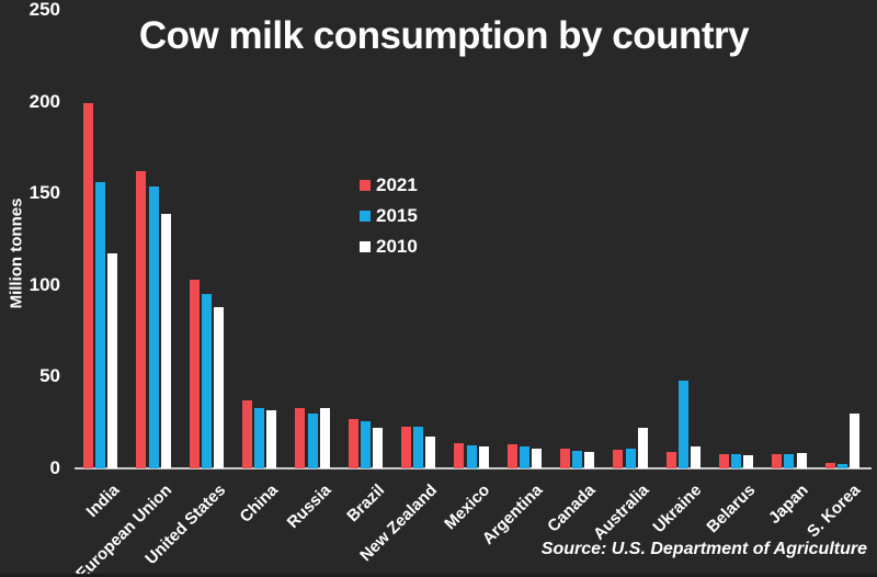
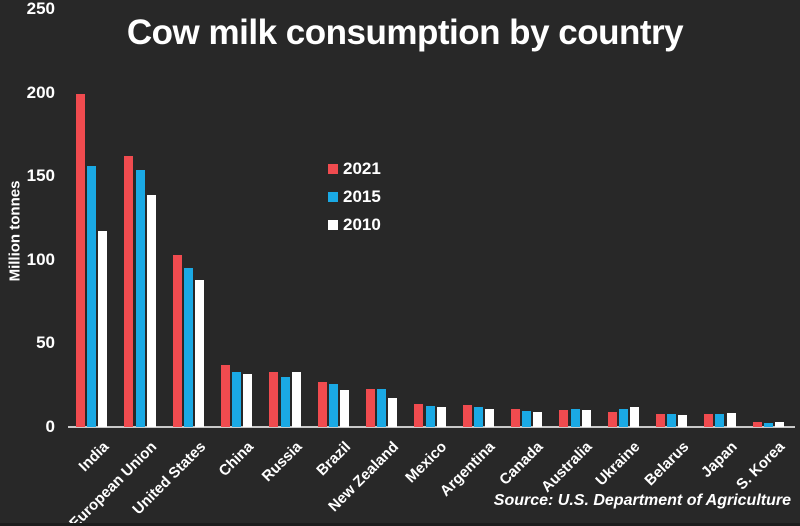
2010/Australia: 22 -> 10
2015/Ukraine: 48 -> 11
2010/S. Korea: 30 -> 3
